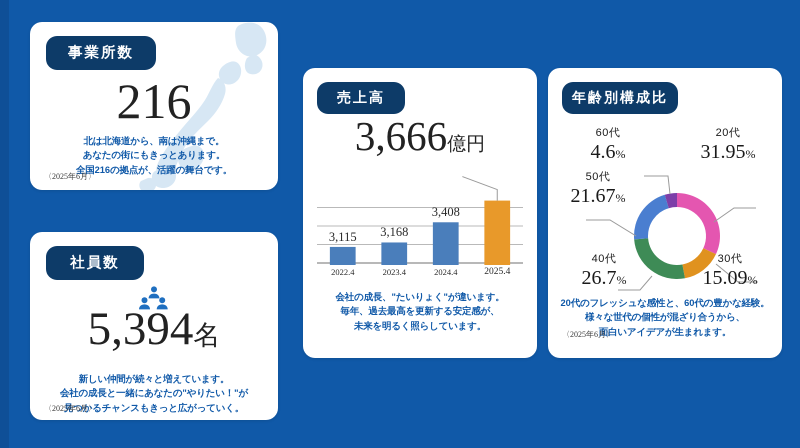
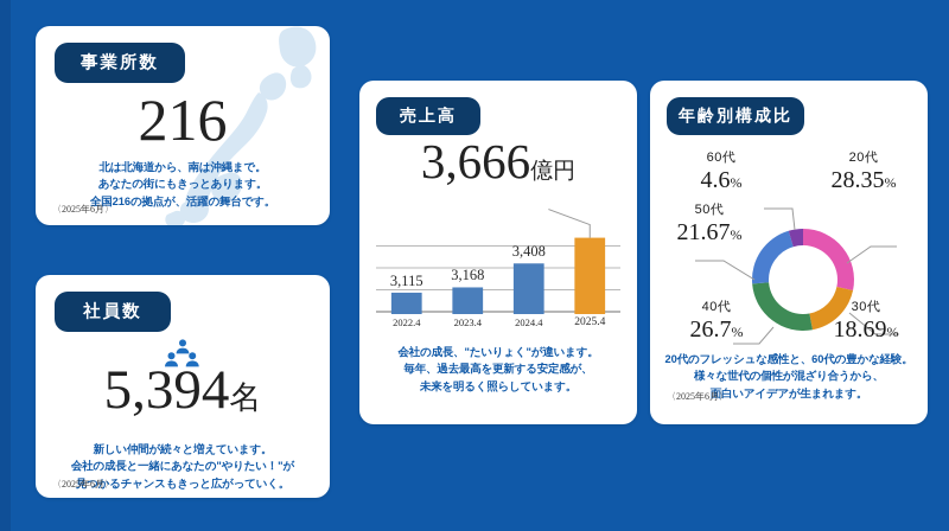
年齢別構成比/20代: 31.95 -> 28.35
年齢別構成比/30代: 15.09 -> 18.69
